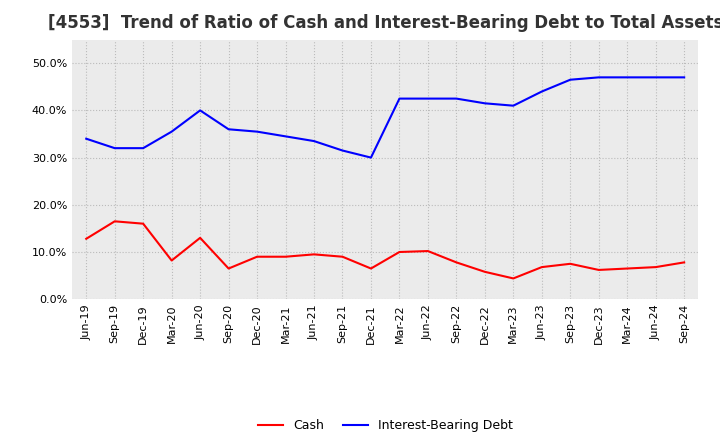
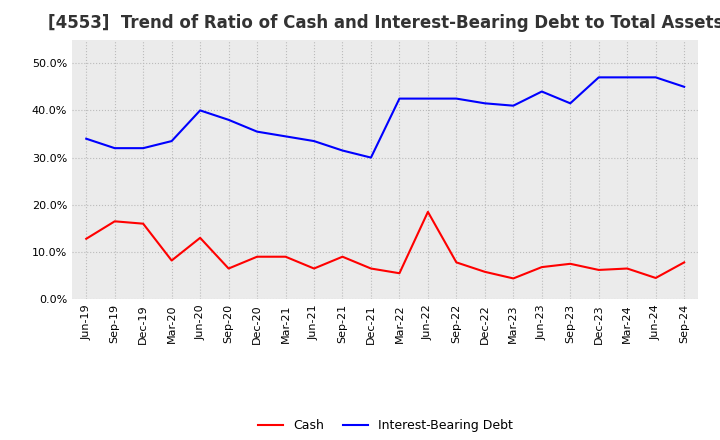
Interest-Bearing Debt/Mar-20: 35.5% -> 33.5%
Interest-Bearing Debt/Sep-20: 36.0% -> 38.0%
Cash/Jun-21: 9.5% -> 6.5%
Cash/Mar-22: 10.0% -> 5.5%
Cash/Jun-22: 10.2% -> 18.5%
Interest-Bearing Debt/Sep-23: 46.5% -> 41.5%
Cash/Jun-24: 6.8% -> 4.5%
Interest-Bearing Debt/Sep-24: 47.0% -> 45.0%
